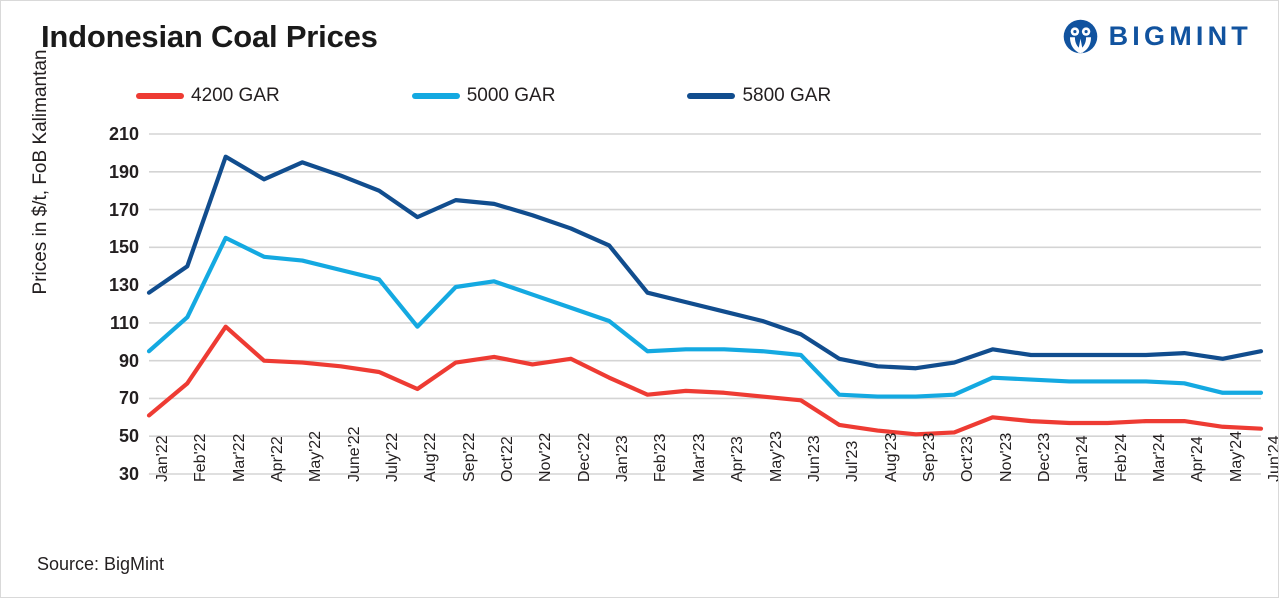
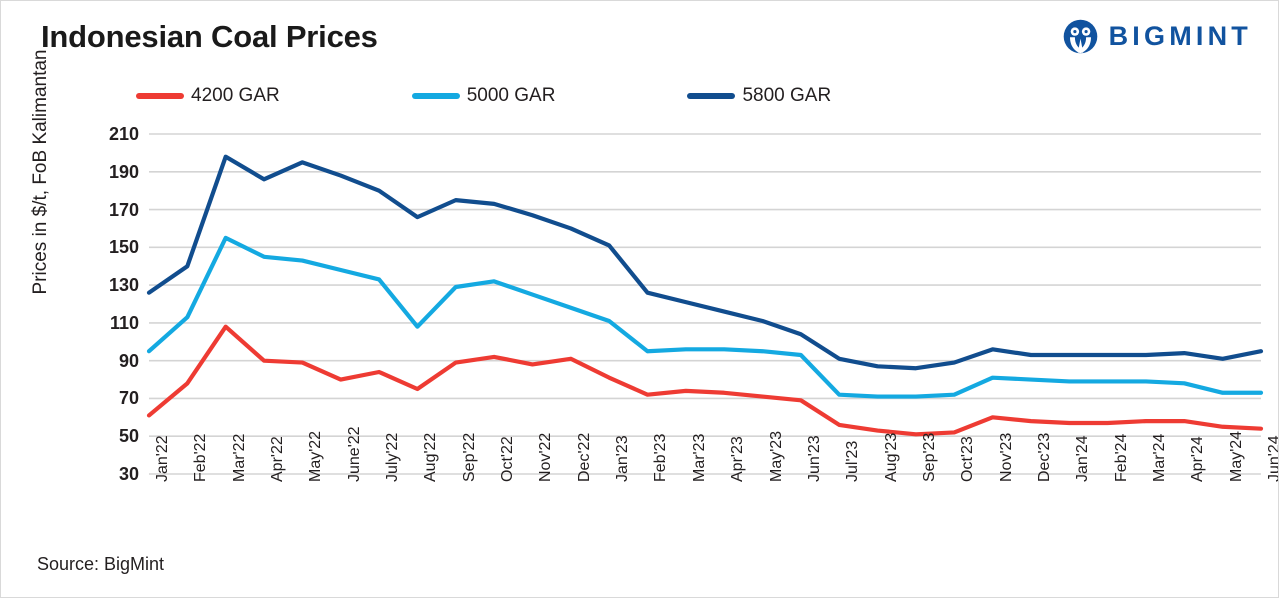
4200 GAR/June'22: 87 -> 80
